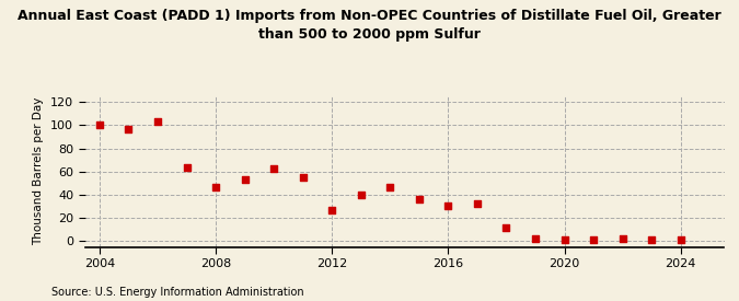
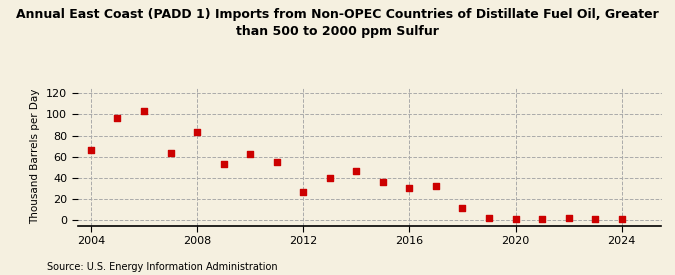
2004: 100 -> 66
2008: 47 -> 83
